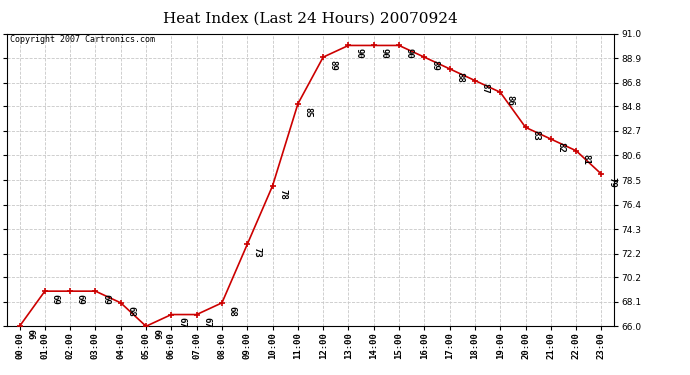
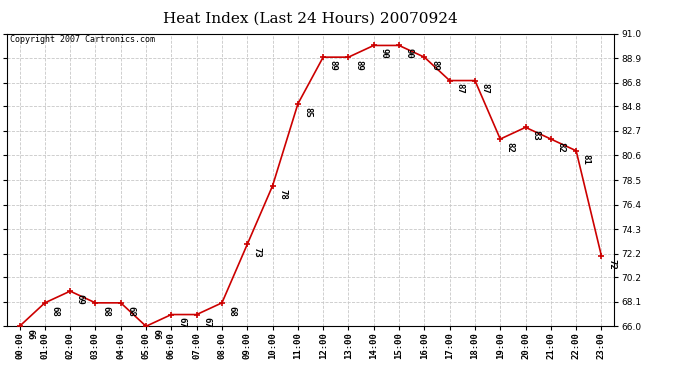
01:00: 69 -> 68
03:00: 69 -> 68
13:00: 90 -> 89
17:00: 88 -> 87
19:00: 86 -> 82
23:00: 79 -> 72
